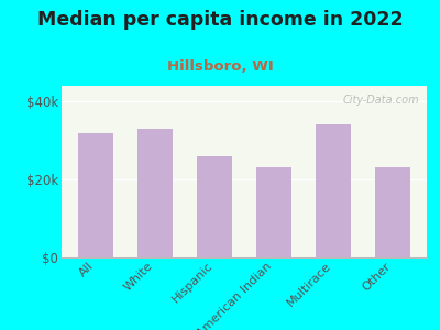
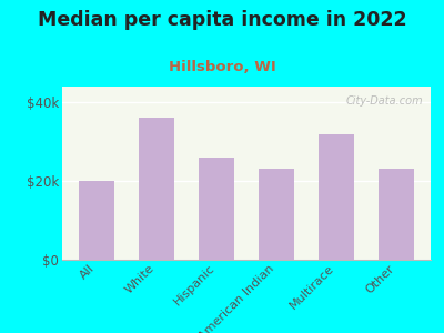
All: $32k -> $20k
White: $33k -> $36k
Multirace: $34k -> $32k
